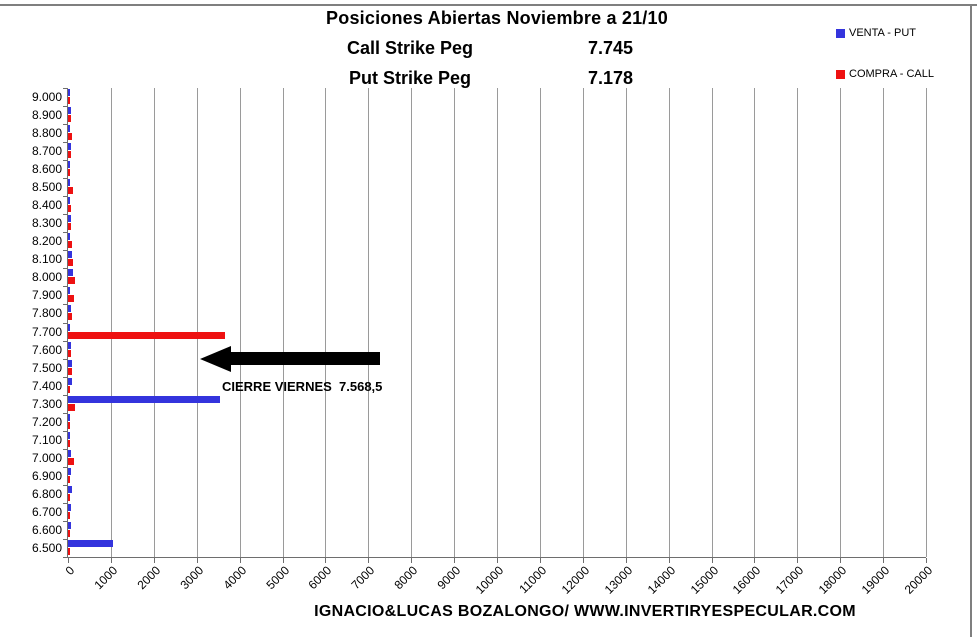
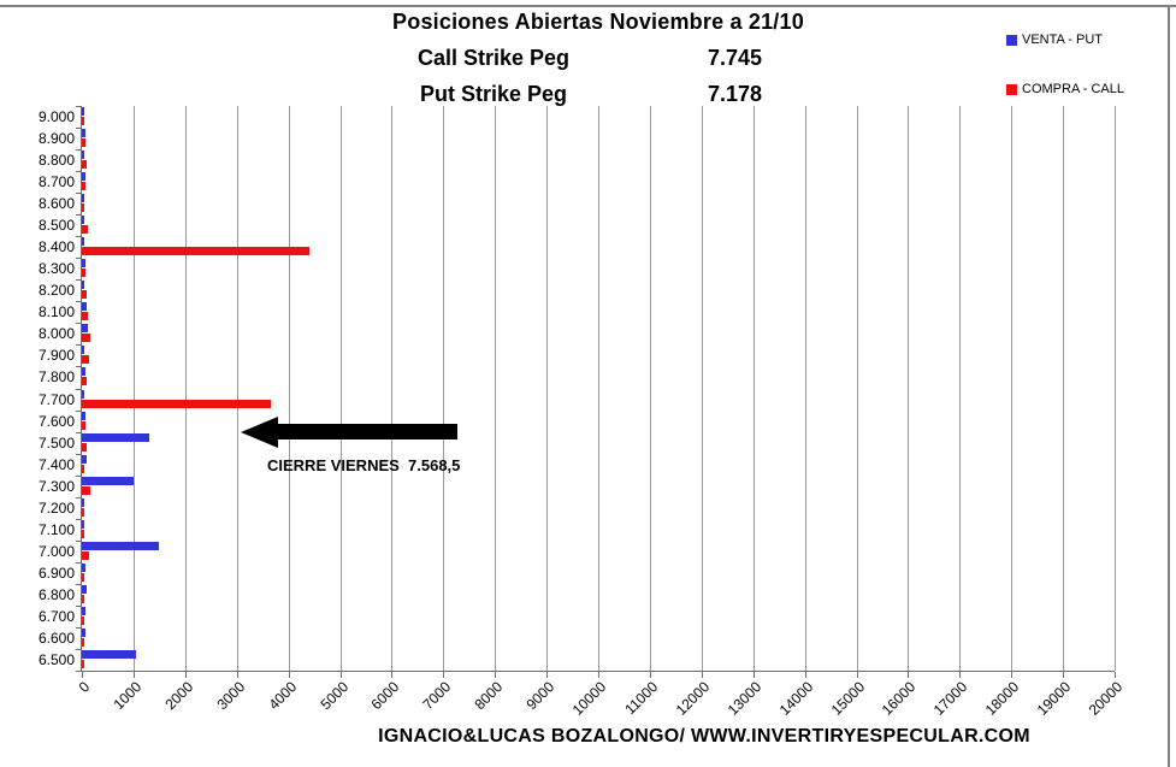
COMPRA - CALL/8.400: 100 -> 4400
VENTA - PUT/7.500: 100 -> 1300
VENTA - PUT/7.300: 3600 -> 1000
VENTA - PUT/7.000: 100 -> 1500
